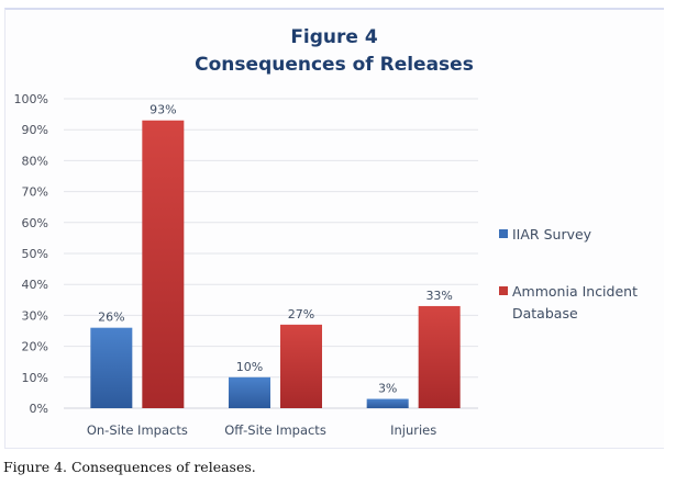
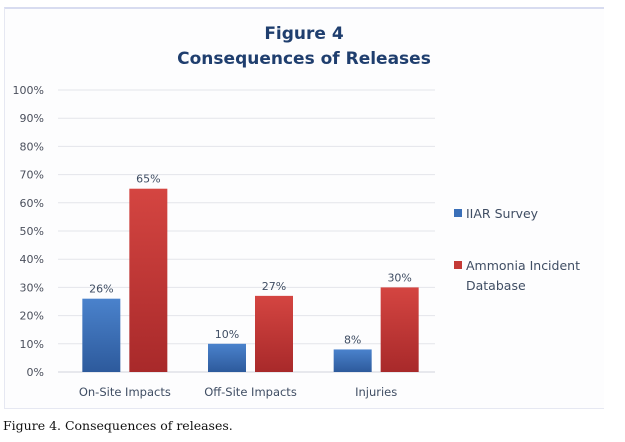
Ammonia Incident Database/On-Site Impacts: 93% -> 65%
IIAR Survey/Injuries: 3% -> 8%
Ammonia Incident Database/Injuries: 33% -> 30%
